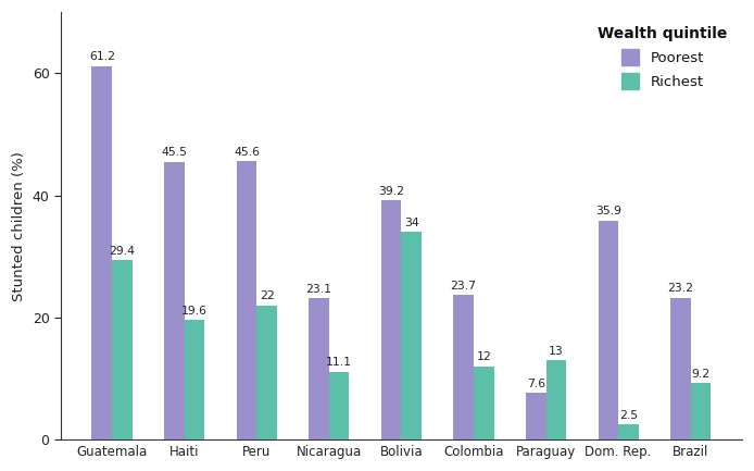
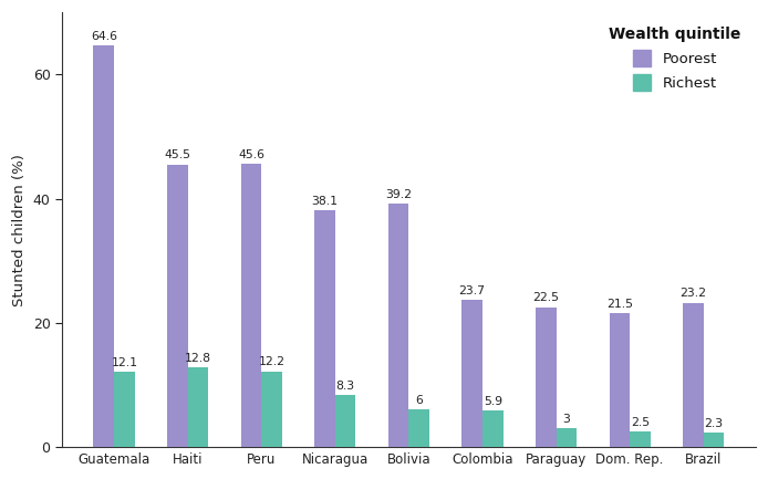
Poorest/Guatemala: 61.2 -> 64.6
Richest/Guatemala: 29.4 -> 12.1
Richest/Haiti: 19.6 -> 12.8
Richest/Peru: 22 -> 12.2
Poorest/Nicaragua: 23.1 -> 38.1
Richest/Nicaragua: 11.1 -> 8.3
Richest/Bolivia: 34 -> 6
Richest/Colombia: 12 -> 5.9
Poorest/Paraguay: 7.6 -> 22.5
Richest/Paraguay: 13 -> 3
Poorest/Dom. Rep.: 35.9 -> 21.5
Richest/Brazil: 9.2 -> 2.3
